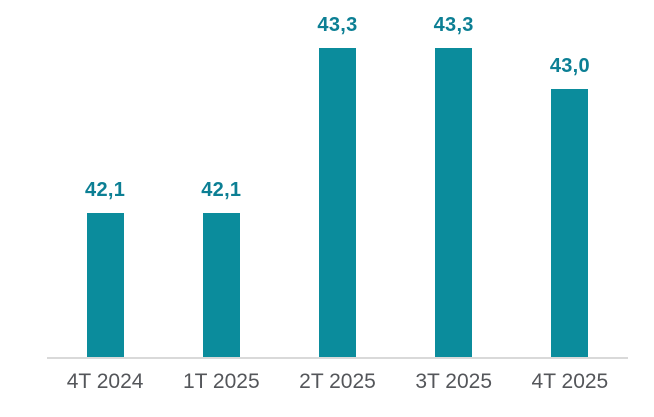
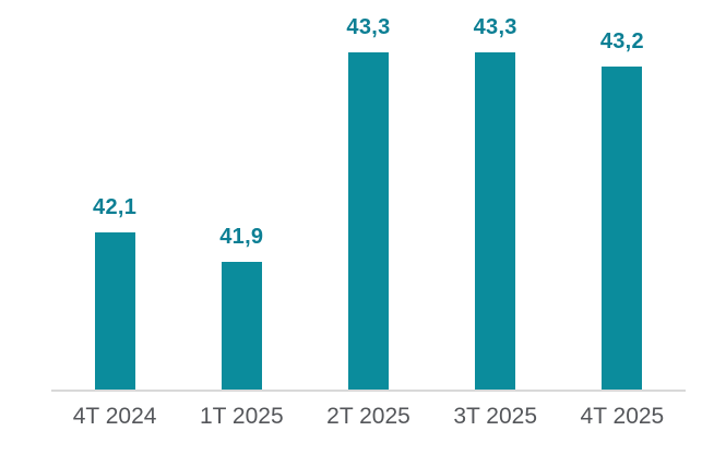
1T 2025: 42,1 -> 41,9
4T 2025: 43,0 -> 43,2
